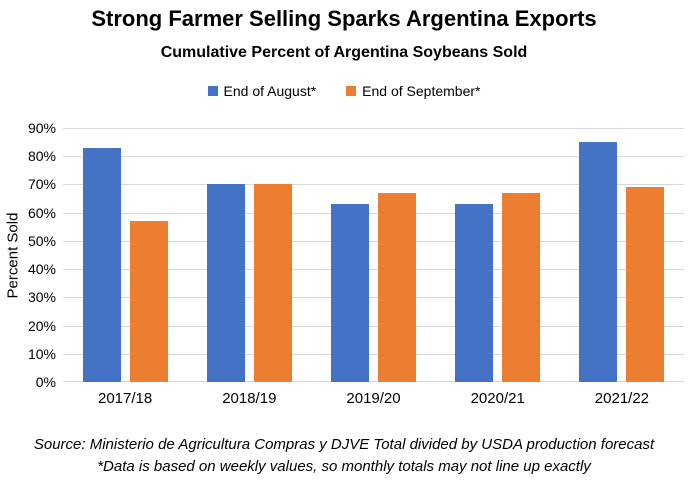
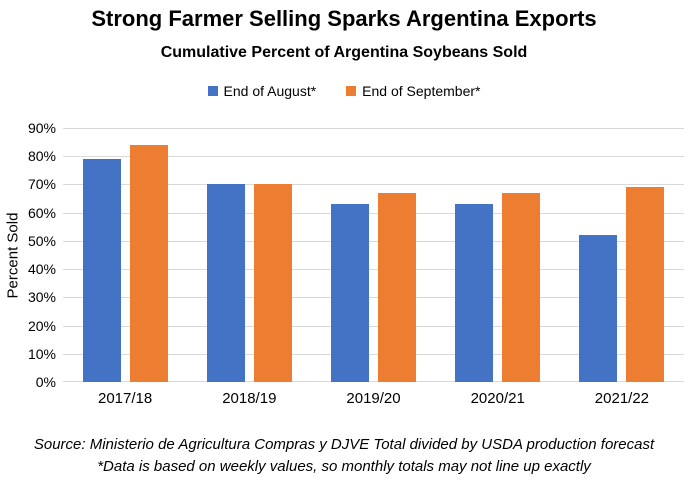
End of August*/2017/18: 83% -> 79%
End of September*/2017/18: 57% -> 84%
End of August*/2021/22: 85% -> 52%
